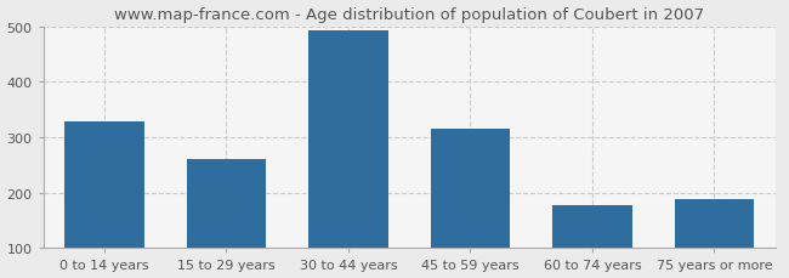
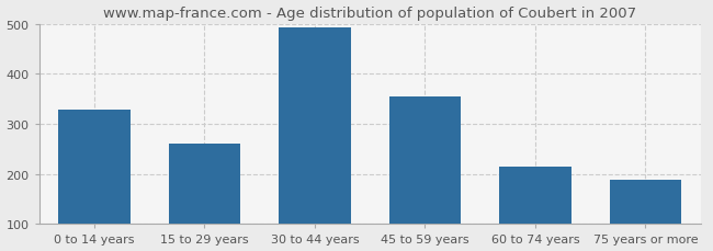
45 to 59 years: 315 -> 355
60 to 74 years: 177 -> 215
